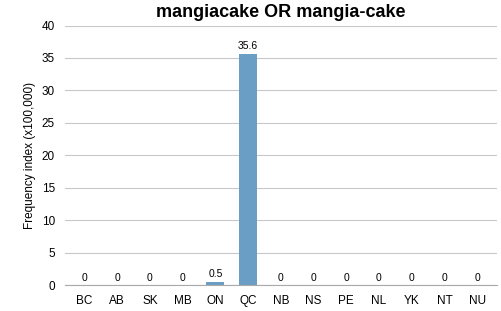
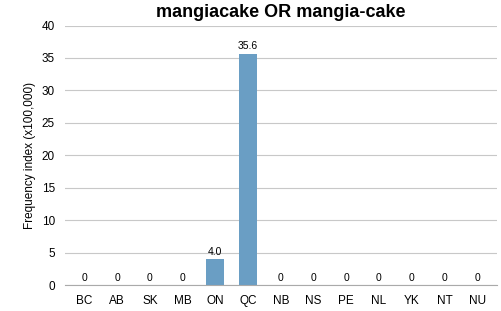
ON: 0.5 -> 4.0
